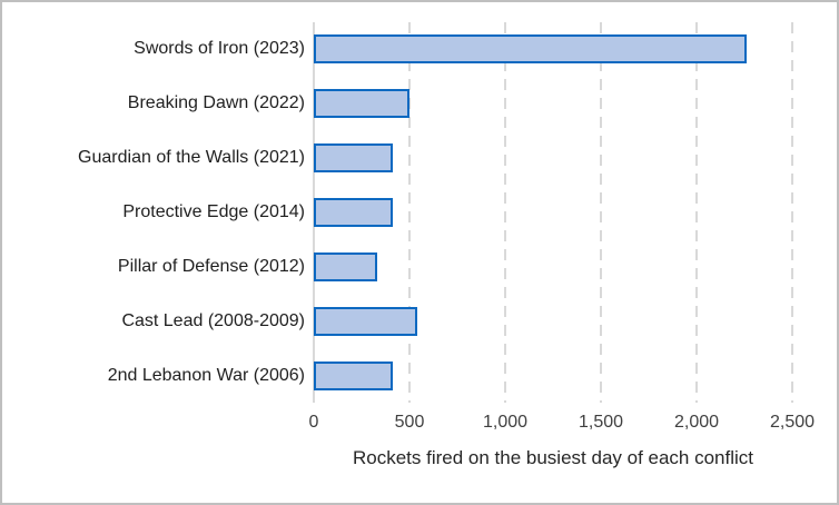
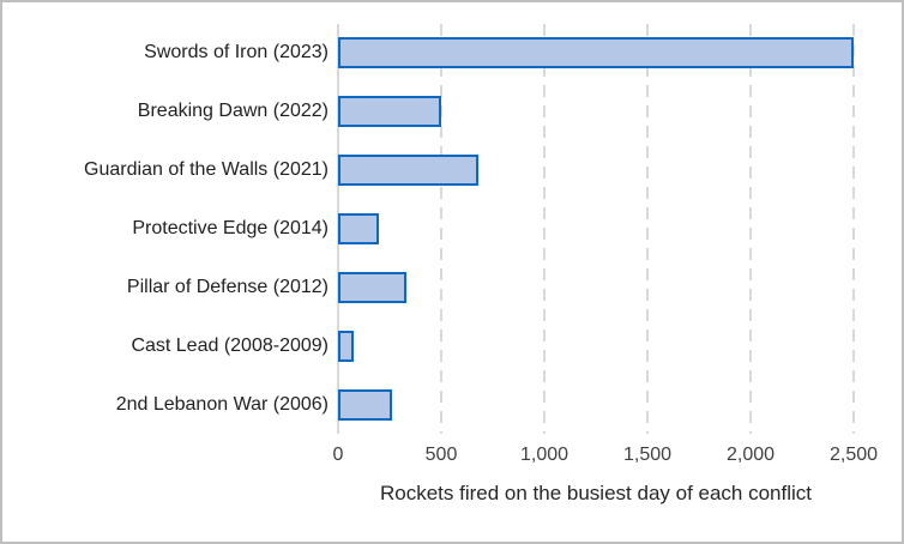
Swords of Iron (2023): 2260 -> 2500
Guardian of the Walls (2021): 410 -> 680
Protective Edge (2014): 410 -> 200
Cast Lead (2008-2009): 540 -> 80
2nd Lebanon War (2006): 410 -> 260
